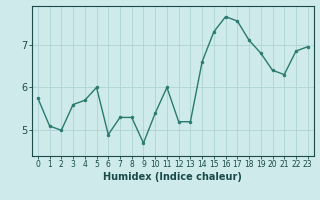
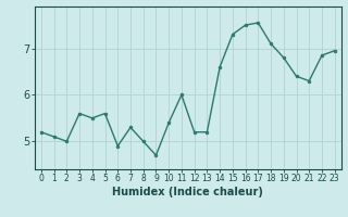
0: 5.75 -> 5.20
4: 5.70 -> 5.50
5: 6.00 -> 5.60
8: 5.30 -> 5.00
16: 7.65 -> 7.50
